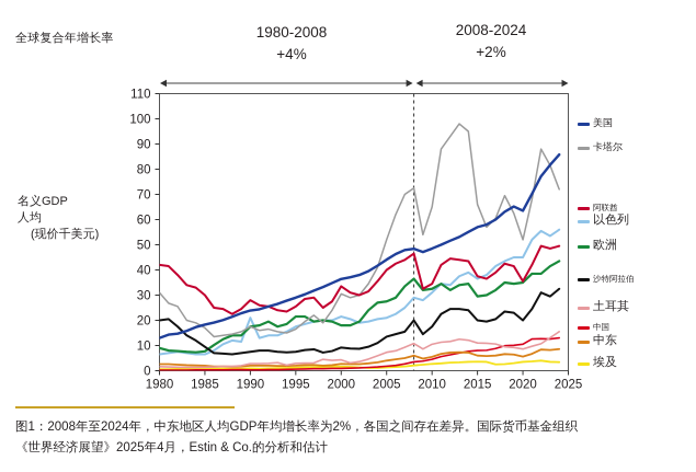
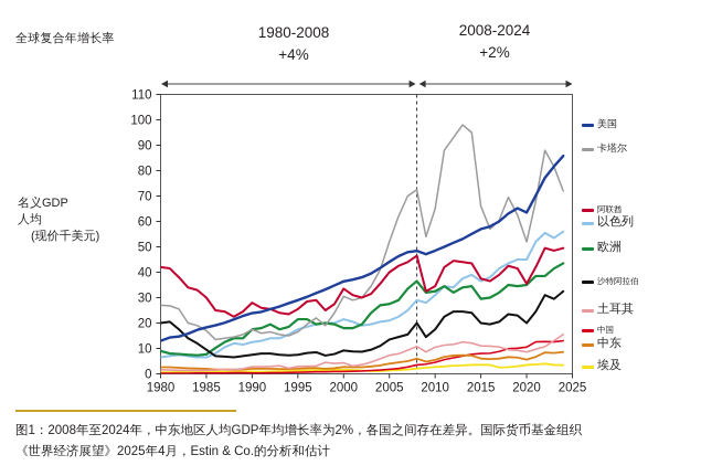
卡塔尔/1980: 31 -> 27
以色列/1990: 21 -> 12
